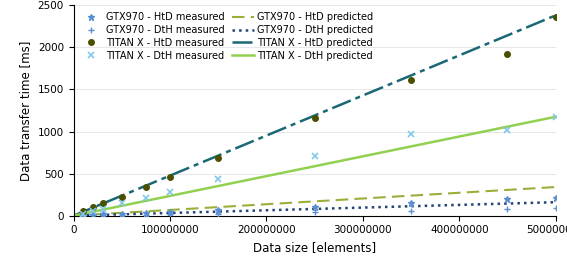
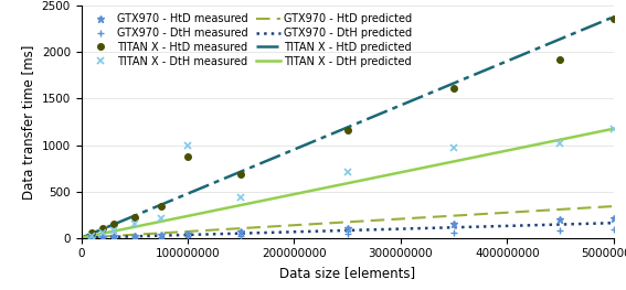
TITAN X - HtD measured/100000000: 460 -> 880
TITAN X - DtH measured/100000000: 280 -> 1000
